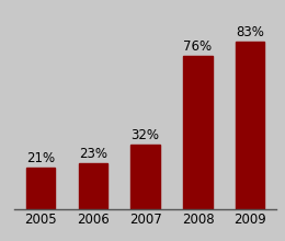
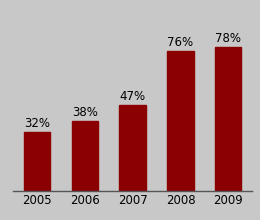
2005: 21% -> 32%
2006: 23% -> 38%
2007: 32% -> 47%
2009: 83% -> 78%
